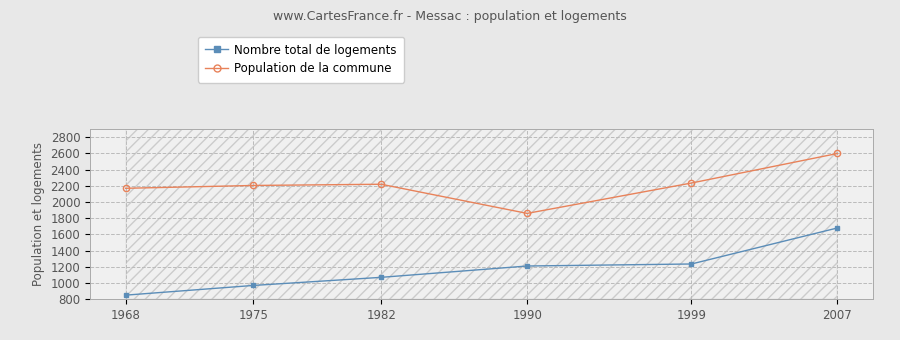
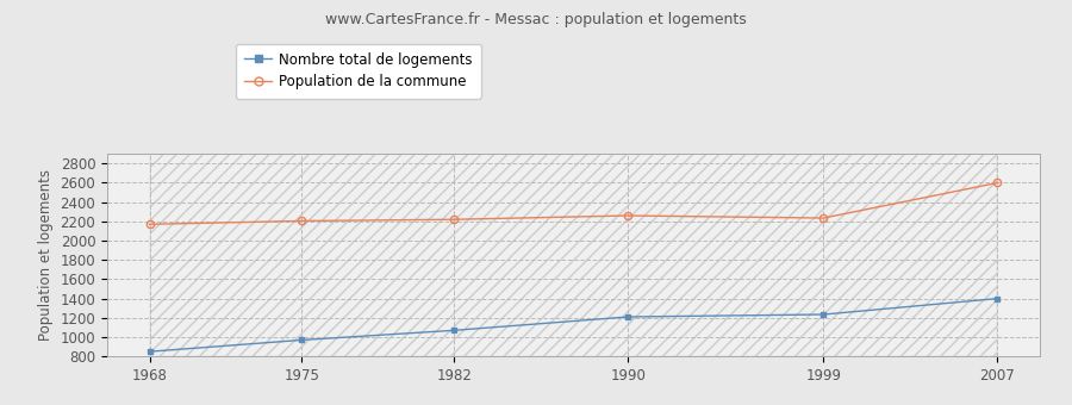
Population de la commune/1990: 1860 -> 2260
Nombre total de logements/2007: 1680 -> 1400
